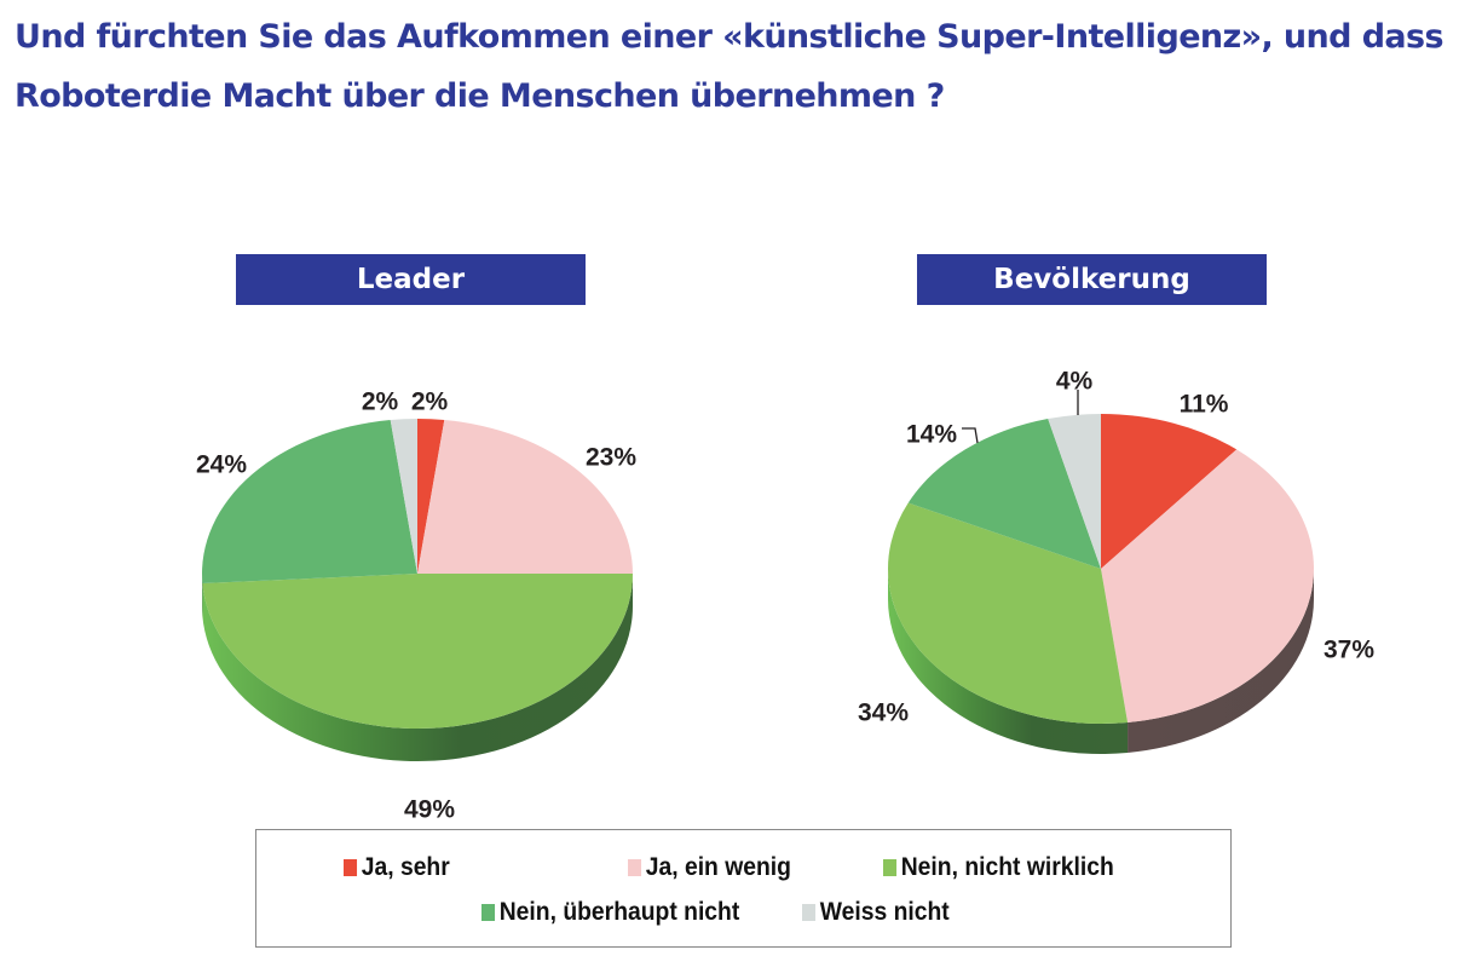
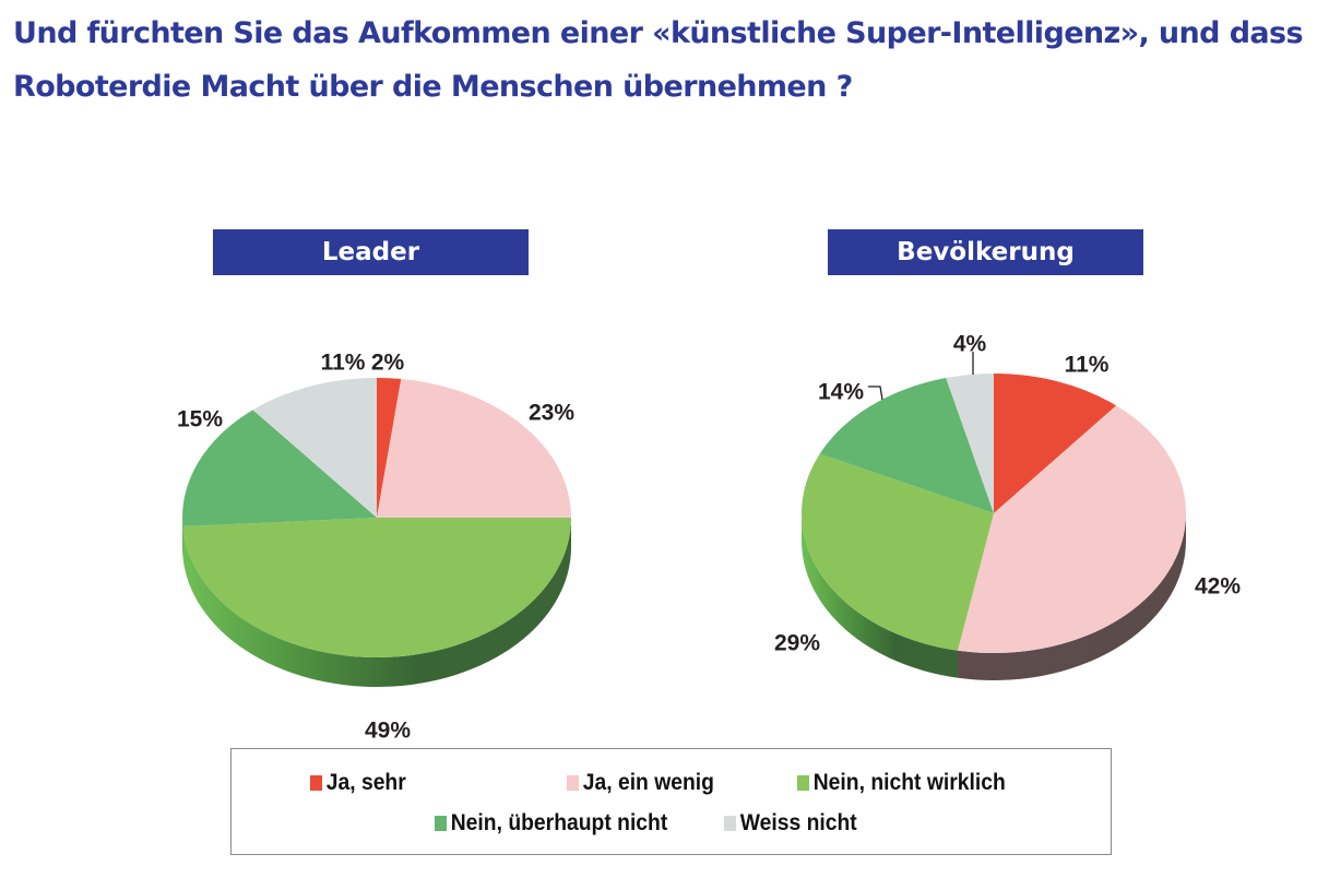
Leader/Nein, überhaupt nicht: 24% -> 15%
Leader/Weiss nicht: 2% -> 11%
Bevölkerung/Ja, ein wenig: 37% -> 42%
Bevölkerung/Nein, nicht wirklich: 34% -> 29%
